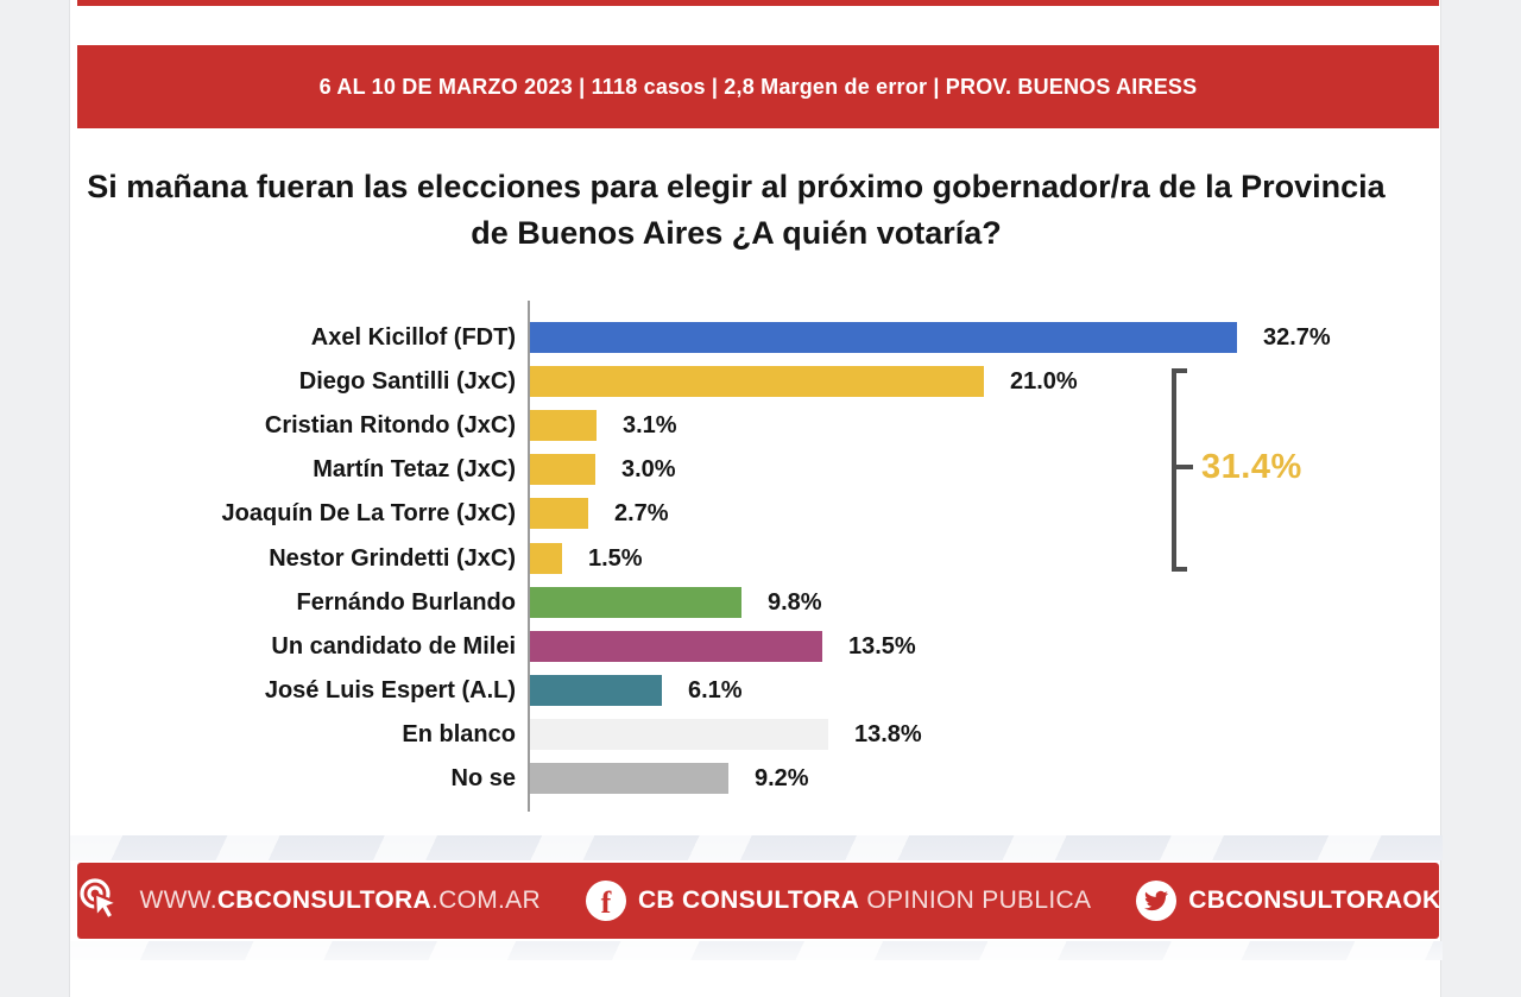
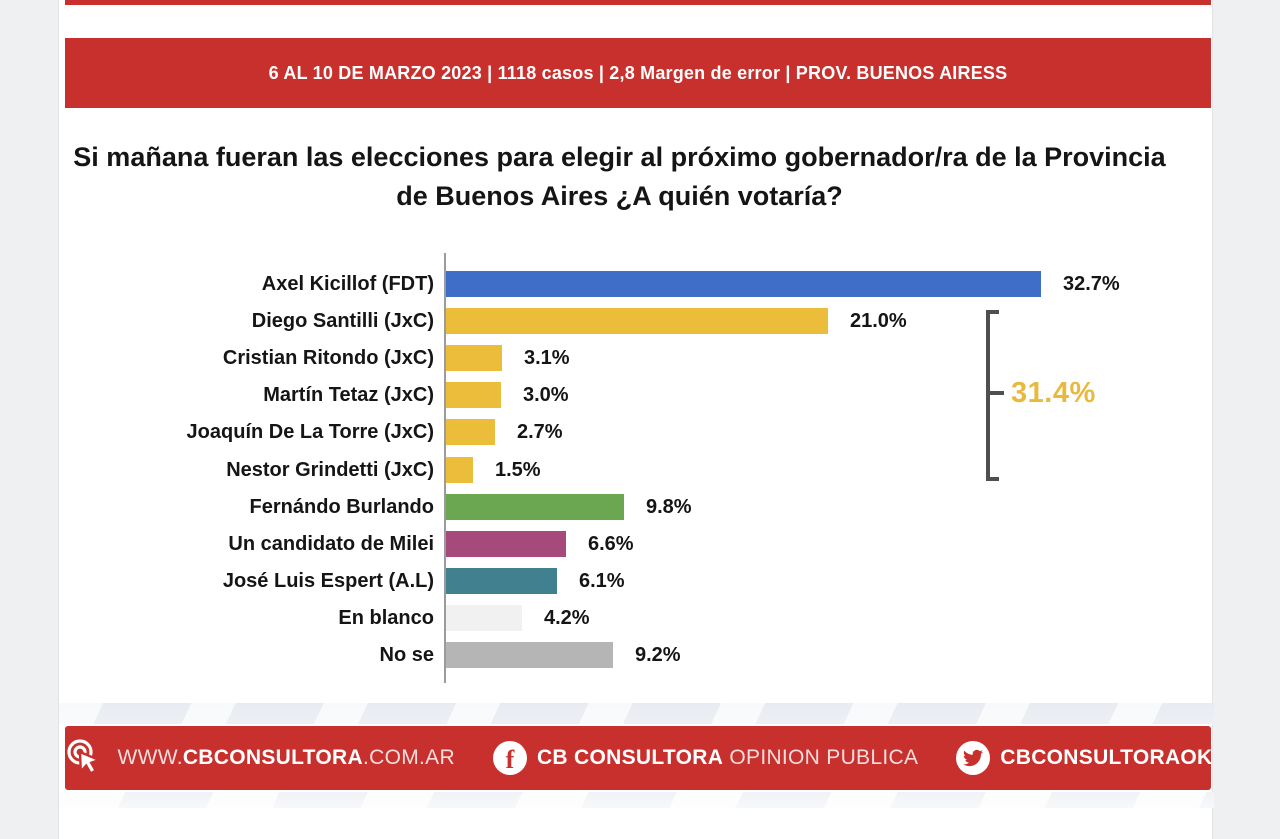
Un candidato de Milei: 13.5% -> 6.6%
En blanco: 13.8% -> 4.2%
